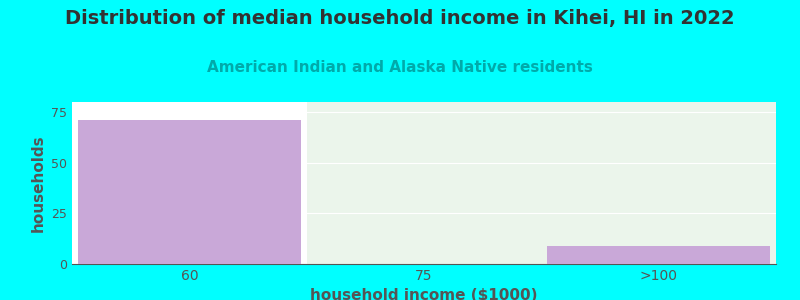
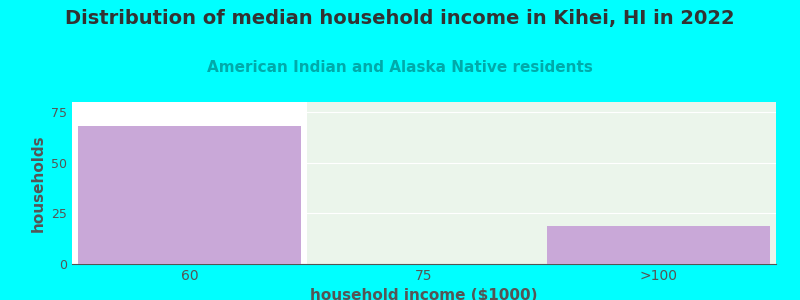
60: 71 -> 68
>100: 9 -> 19
